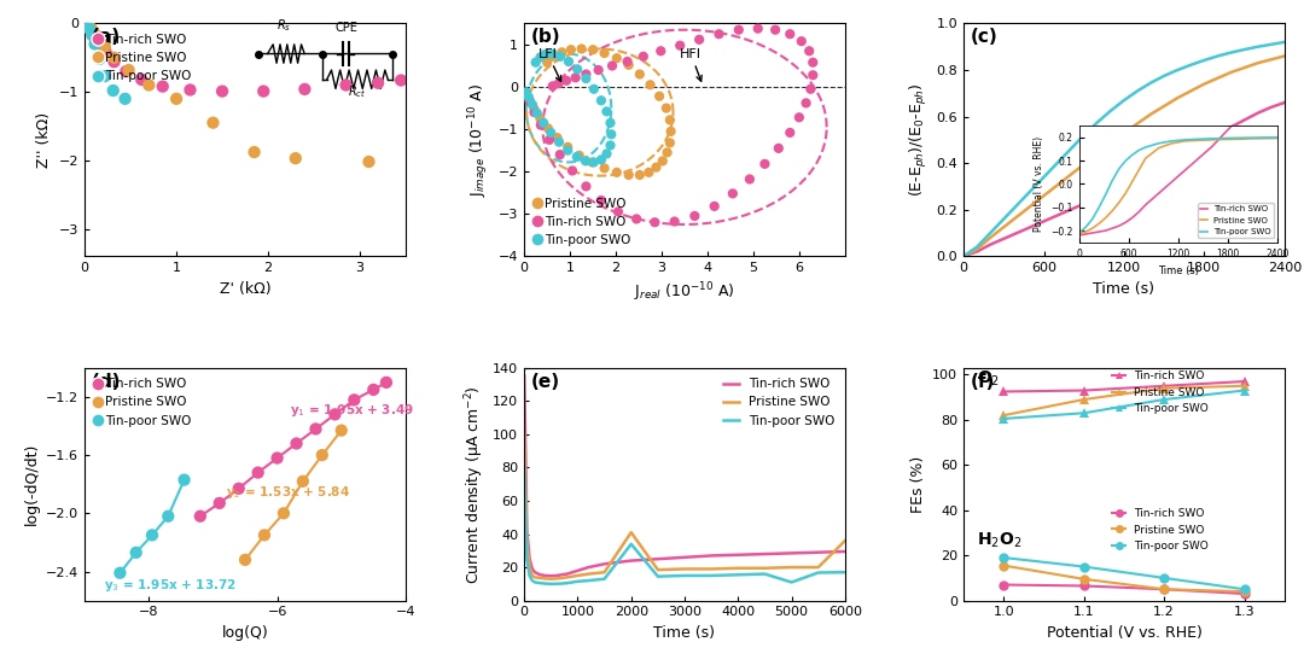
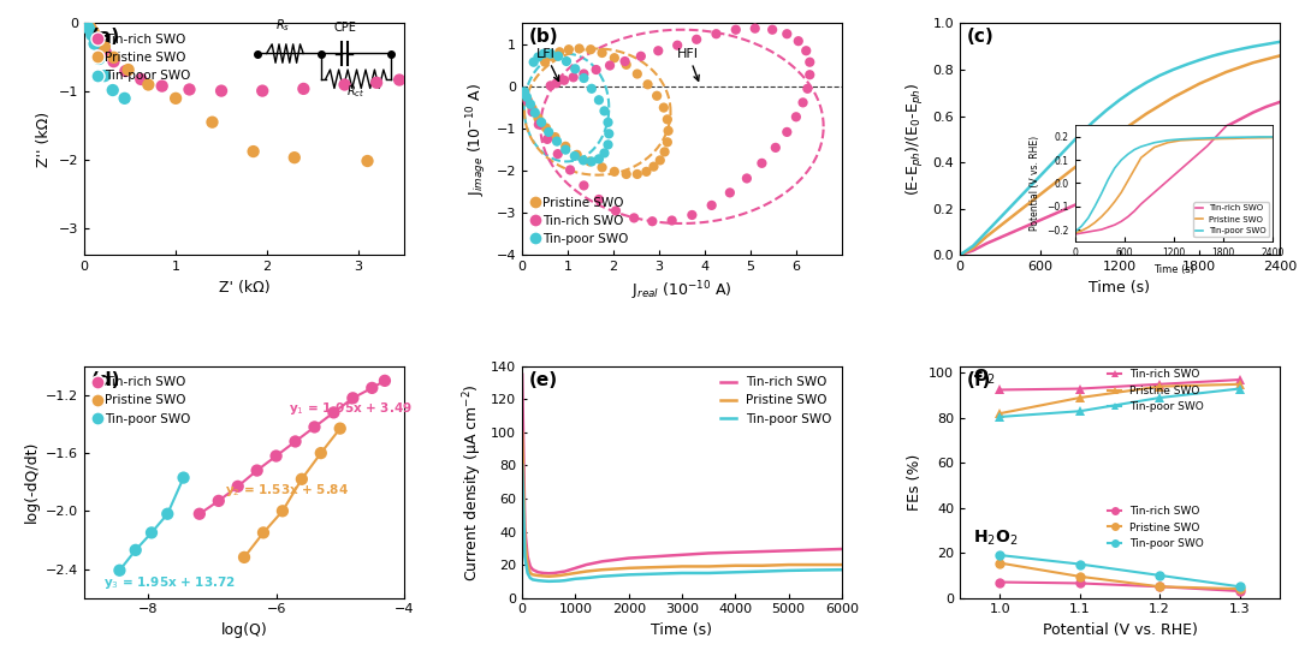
Pristine SWO/2000: 41 -> 18
Tin-poor SWO/2000: 34 -> 14
Tin-poor SWO/5000: 11 -> 16
Pristine SWO/6000: 36 -> 20
